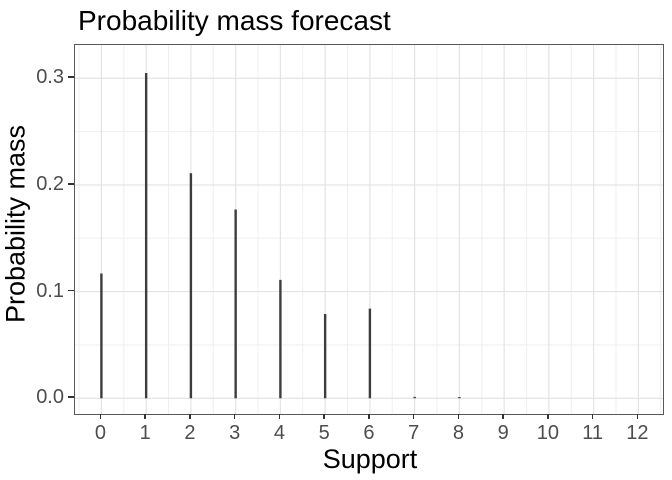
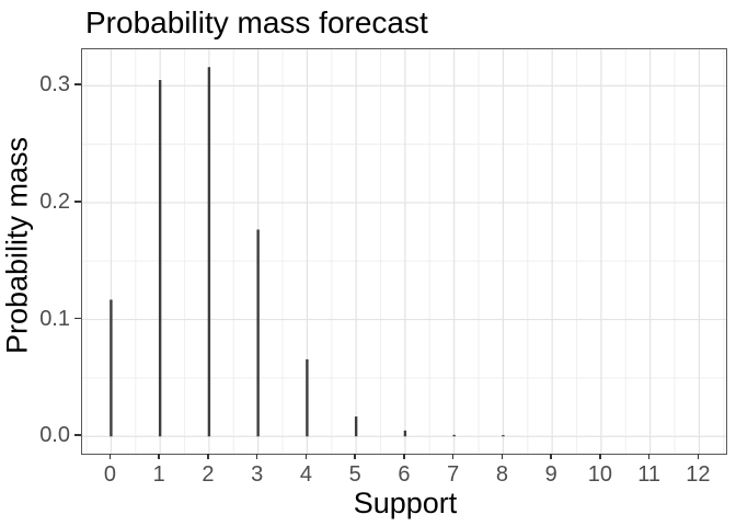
2: 0.211 -> 0.316
4: 0.111 -> 0.066
5: 0.079 -> 0.017
6: 0.084 -> 0.005
